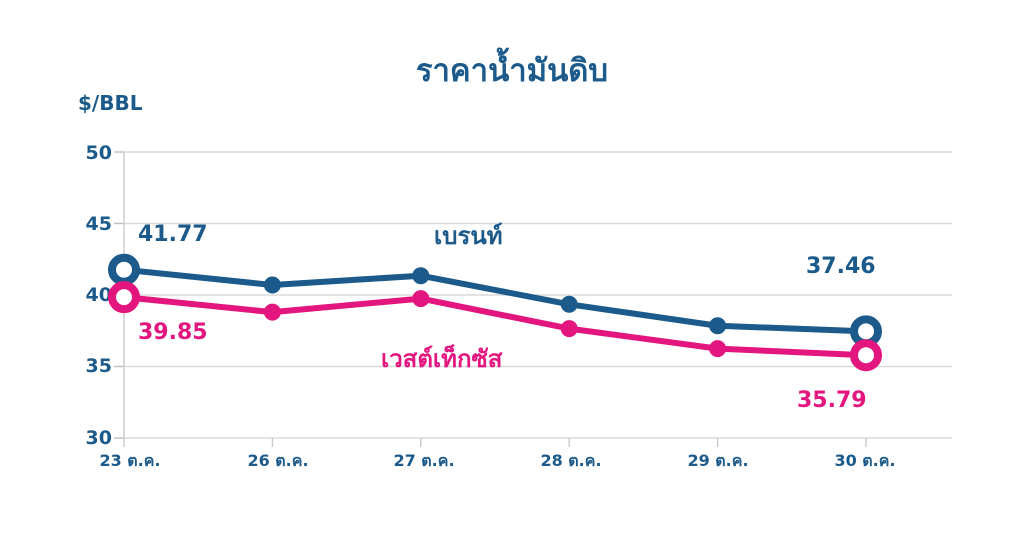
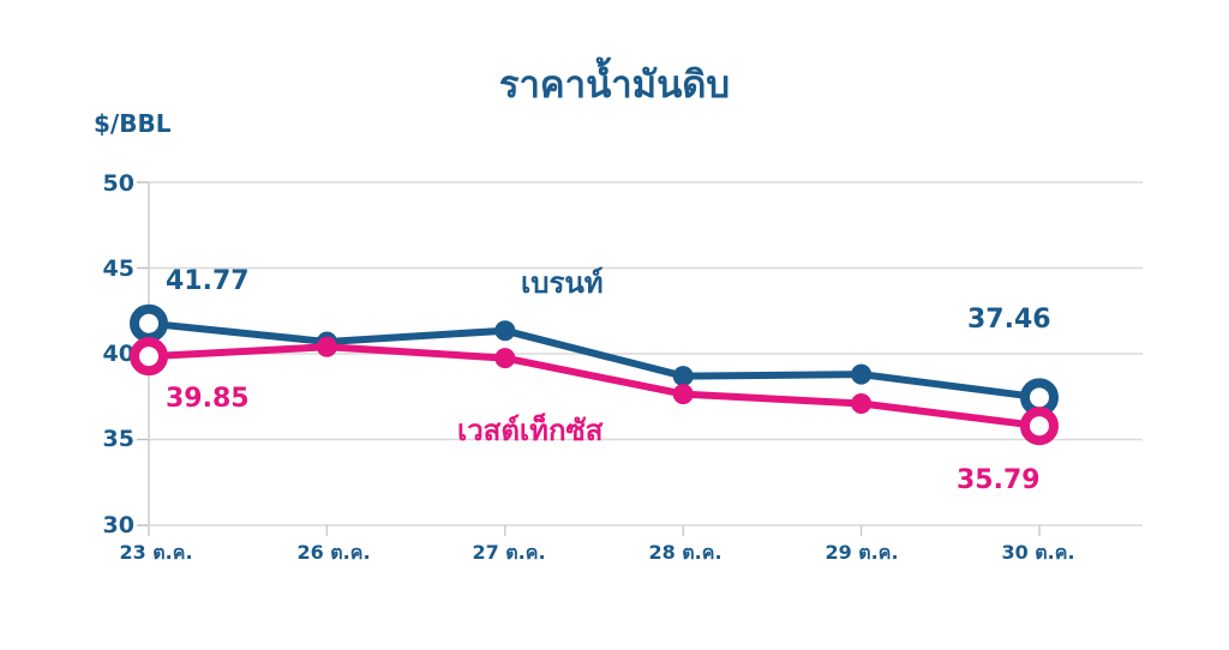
เวสต์เท็กซัส/26 ต.ค.: 38.8 -> 40.4
เบรนท์/28 ต.ค.: 39.4 -> 38.7
เบรนท์/29 ต.ค.: 37.9 -> 38.8
เวสต์เท็กซัส/29 ต.ค.: 36.2 -> 37.1
